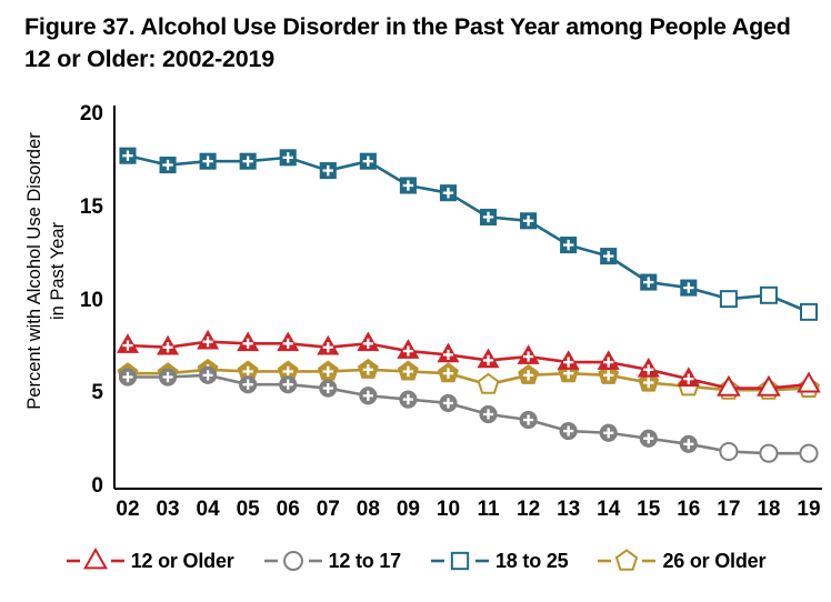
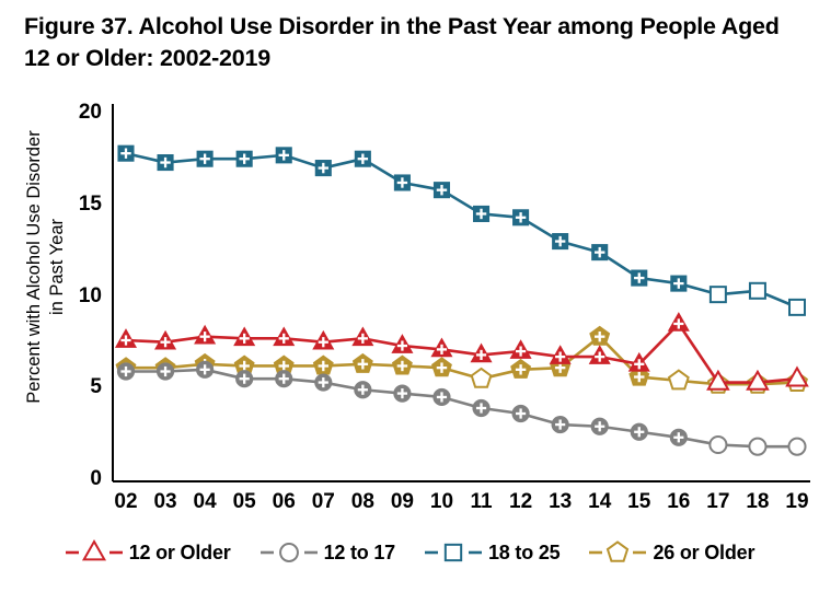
26 or Older/14: 6.1 -> 7.9
12 or Older/16: 5.9 -> 8.6
